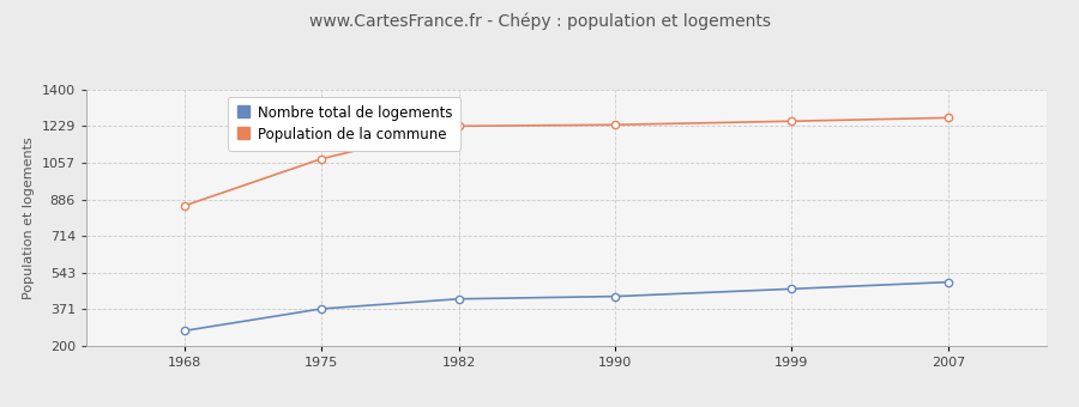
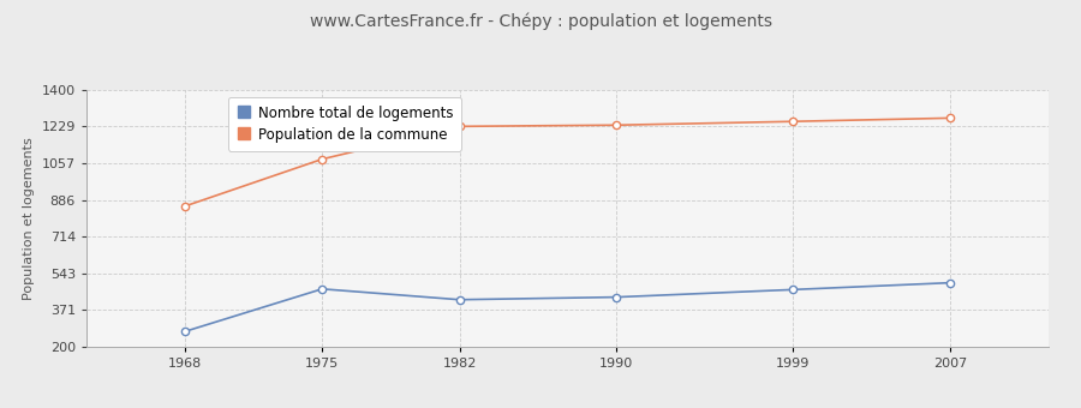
Nombre total de logements/1975: 370 -> 470
